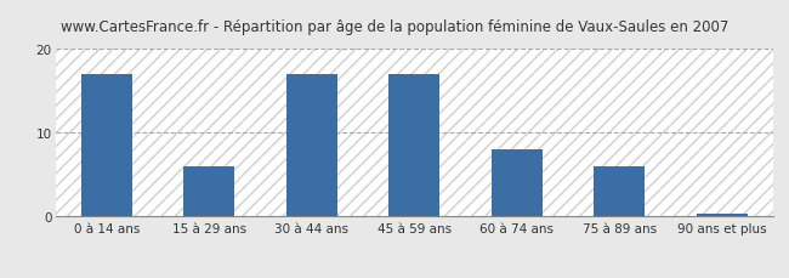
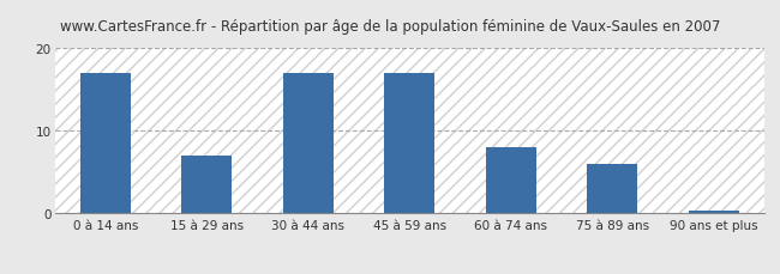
15 à 29 ans: 6.0 -> 7.0
